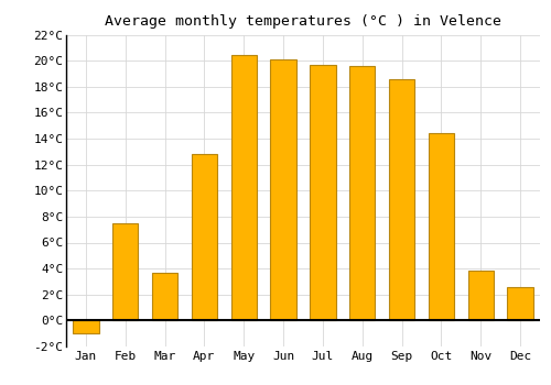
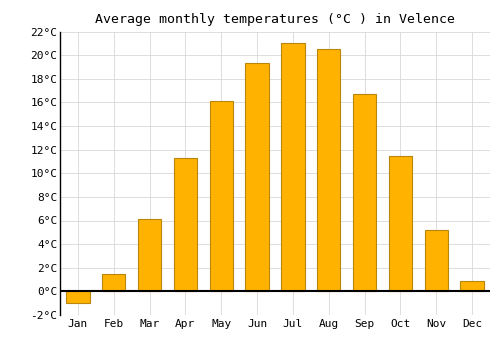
Feb: 7.5°C -> 1.5°C
Mar: 3.7°C -> 6.1°C
Apr: 12.8°C -> 11.3°C
May: 20.4°C -> 16.1°C
Jun: 20.1°C -> 19.3°C
Jul: 19.7°C -> 21.0°C
Aug: 19.6°C -> 20.5°C
Sep: 18.6°C -> 16.7°C
Oct: 14.4°C -> 11.5°C
Nov: 3.8°C -> 5.2°C
Dec: 2.6°C -> 0.9°C
